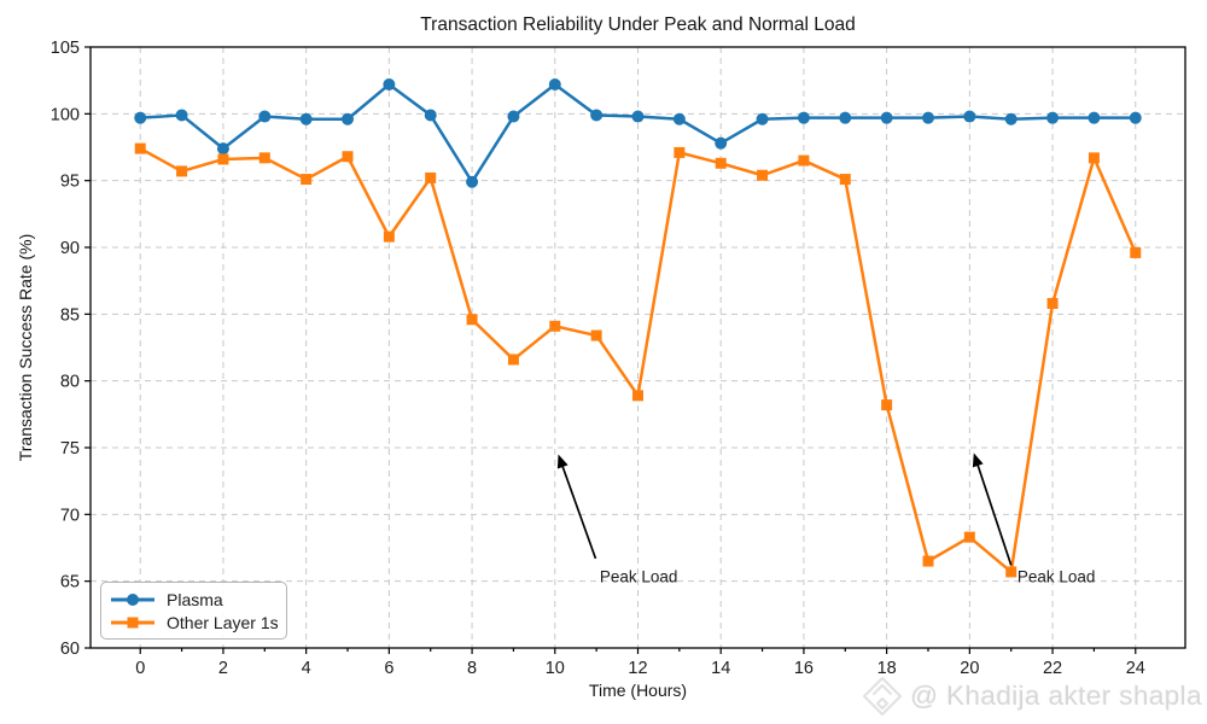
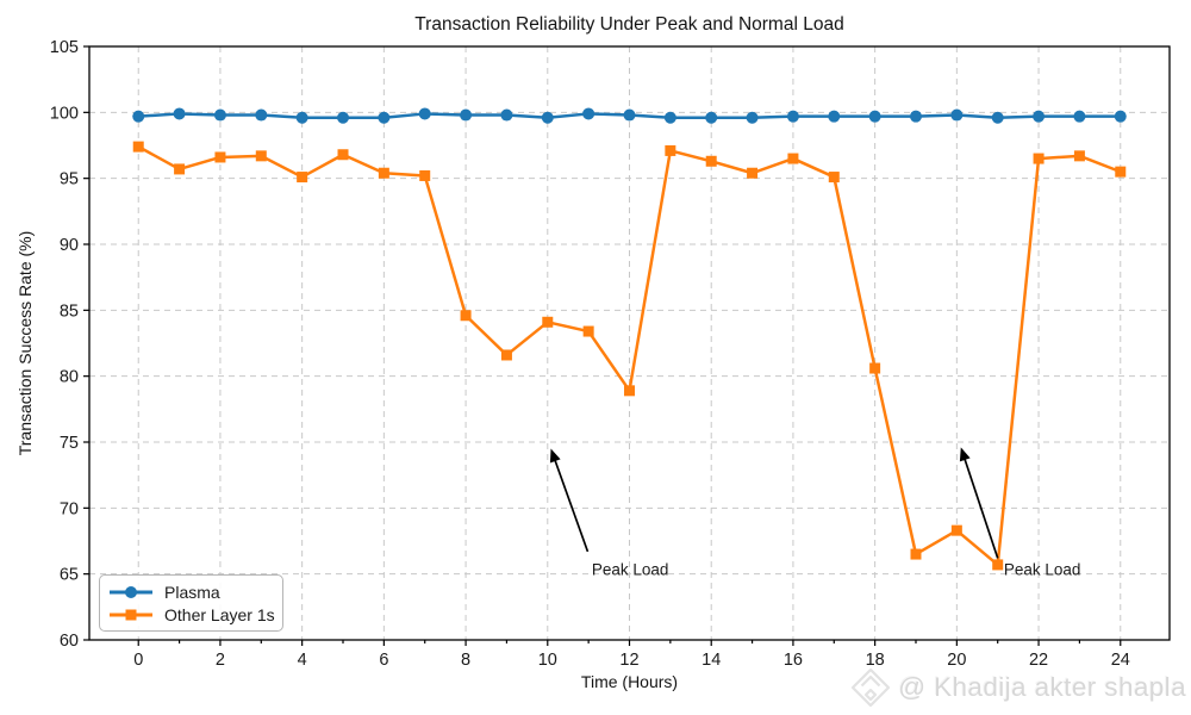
Plasma/2: 97.4 -> 99.8
Plasma/6: 102.2 -> 99.6
Other Layer 1s/6: 90.8 -> 95.4
Plasma/8: 94.9 -> 99.8
Plasma/10: 102.2 -> 99.6
Plasma/14: 97.8 -> 99.6
Other Layer 1s/18: 78.2 -> 80.6
Other Layer 1s/22: 85.8 -> 96.5
Other Layer 1s/24: 89.6 -> 95.5
